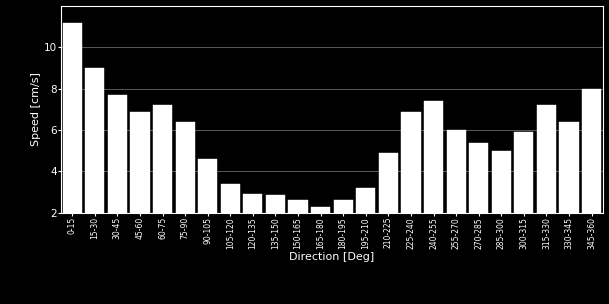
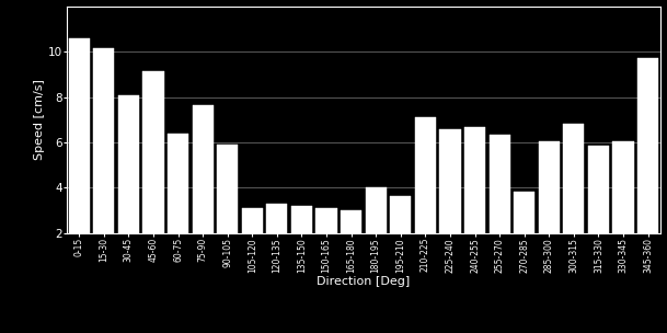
0-15: 11.20 -> 10.60
15-30: 9.00 -> 10.15
30-45: 7.70 -> 8.10
45-60: 6.90 -> 9.15
60-75: 7.20 -> 6.40
75-90: 6.40 -> 7.65
90-105: 4.60 -> 5.90
105-120: 3.40 -> 3.10
120-135: 2.90 -> 3.30
135-150: 2.85 -> 3.20
150-165: 2.60 -> 3.10
165-180: 2.30 -> 3.00
180-195: 2.60 -> 4.00
195-210: 3.20 -> 3.65
210-225: 4.90 -> 7.10
225-240: 6.90 -> 6.60
240-255: 7.40 -> 6.70
255-270: 6.00 -> 6.35
270-285: 5.40 -> 3.85
285-300: 5.00 -> 6.05
300-315: 5.90 -> 6.85
315-330: 7.20 -> 5.85
330-345: 6.40 -> 6.05
345-360: 8.00 -> 9.75
